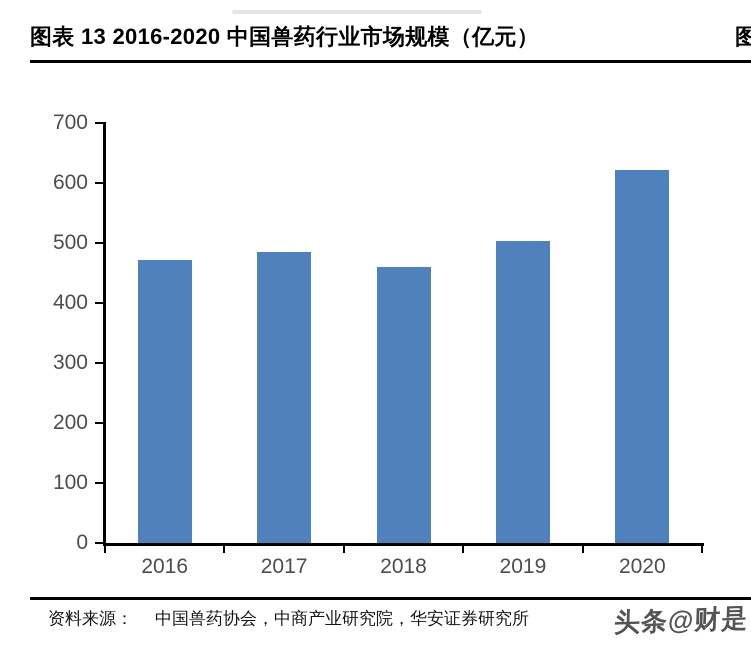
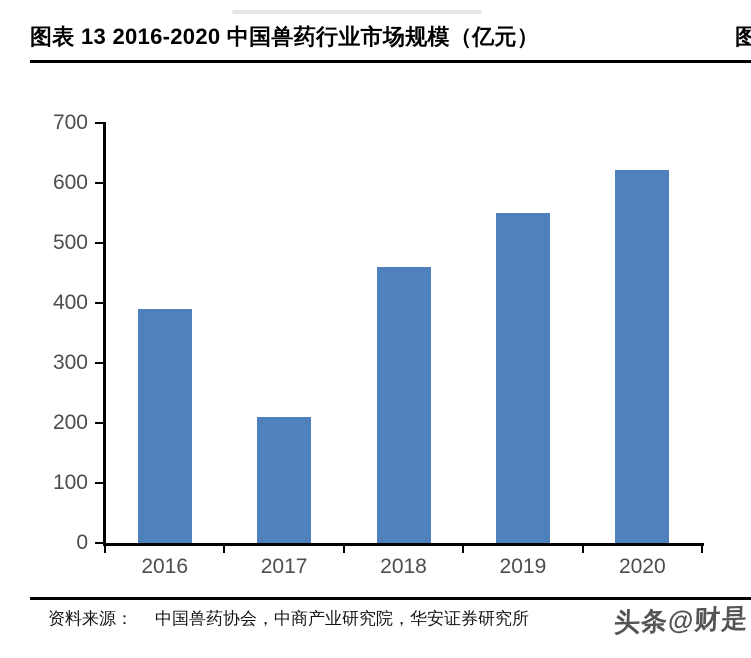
2016: 470 -> 390
2017: 480 -> 210
2019: 500 -> 550
